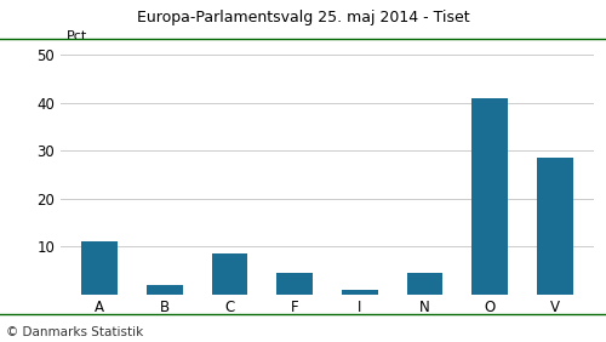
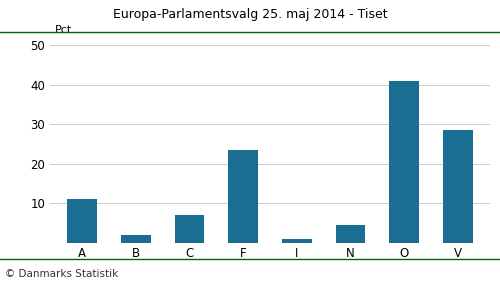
C: 8.5 -> 7.0
F: 4.5 -> 23.5
